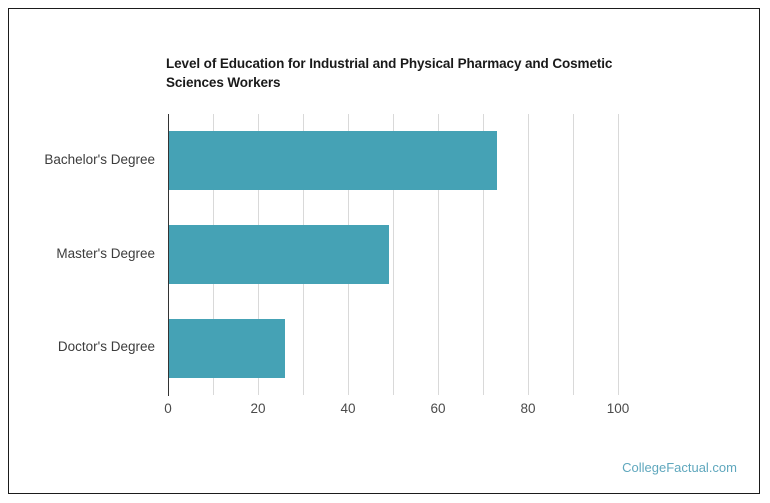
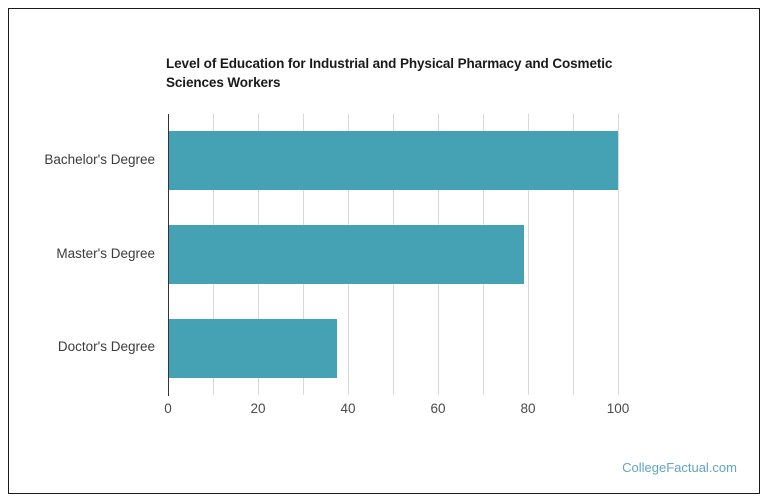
Bachelor's Degree: 73 -> 100
Master's Degree: 49 -> 79
Doctor's Degree: 26 -> 38
